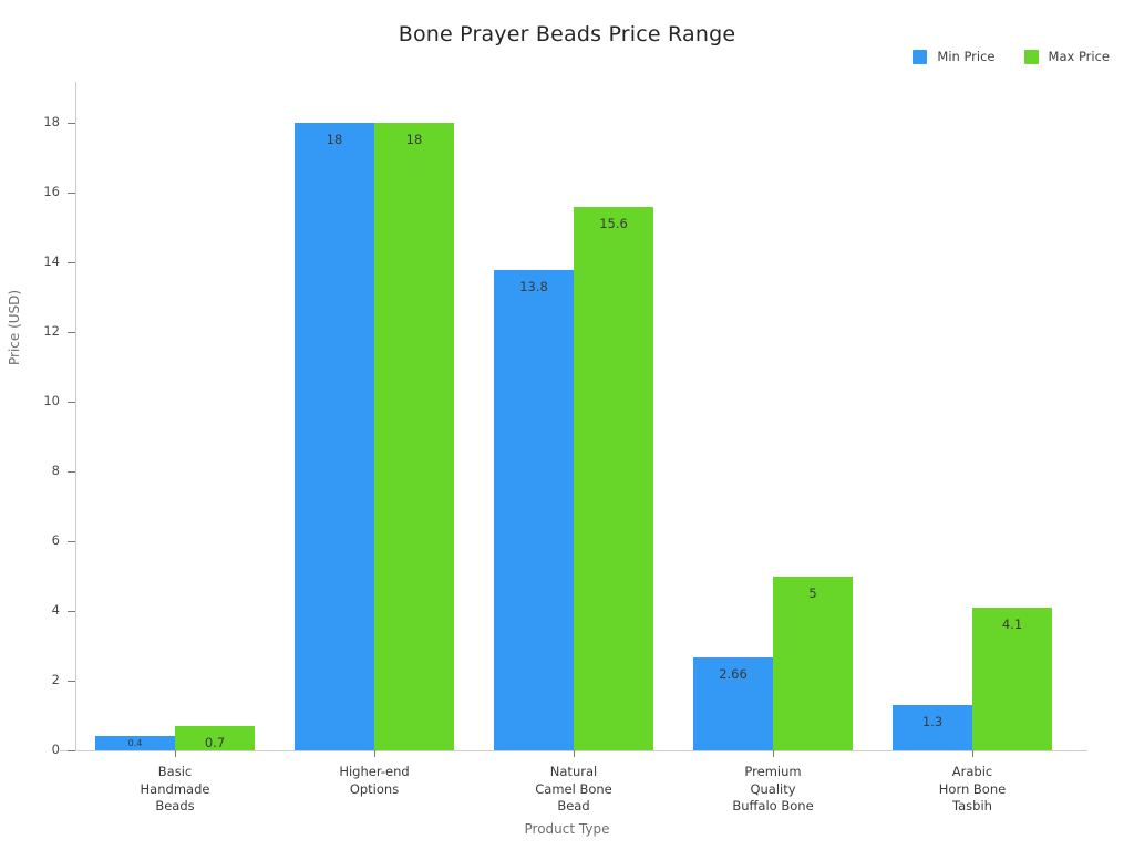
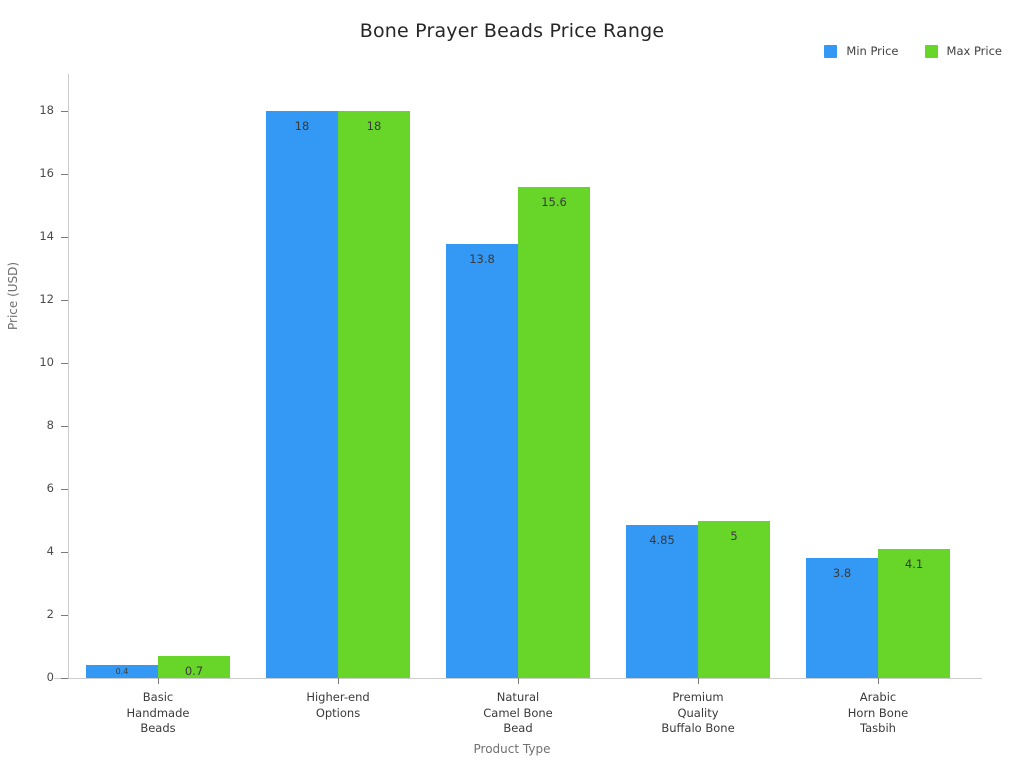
Min Price/Premium Quality Buffalo Bone: 2.66 -> 4.85
Min Price/Arabic Horn Bone Tasbih: 1.3 -> 3.8
